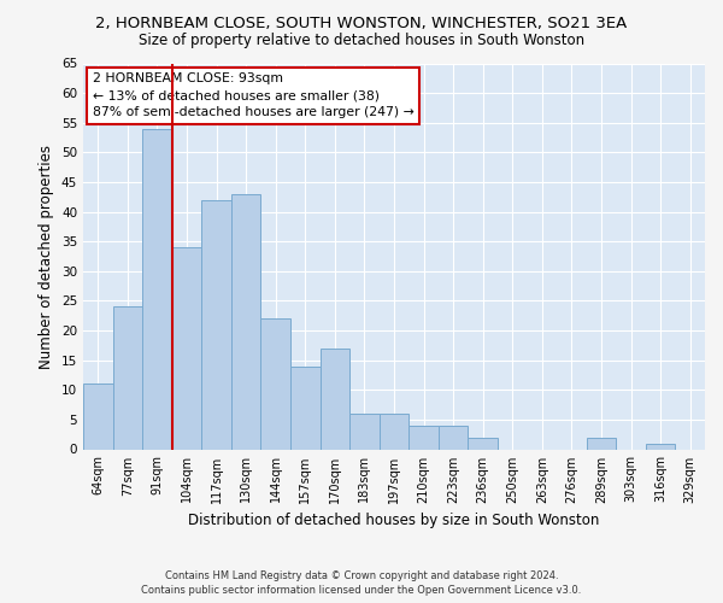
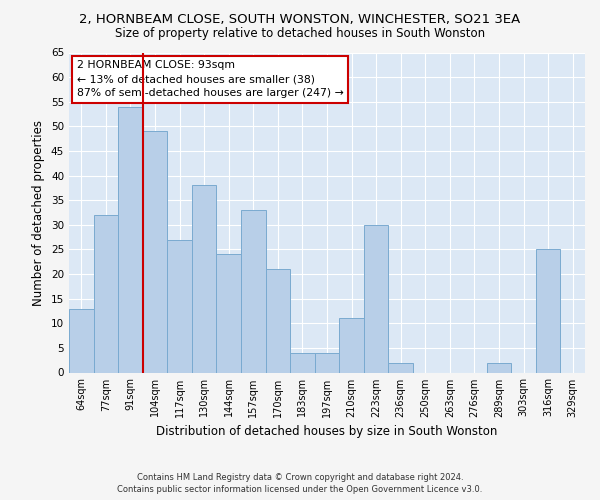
64sqm: 11 -> 13
77sqm: 24 -> 32
104sqm: 34 -> 49
117sqm: 42 -> 27
130sqm: 43 -> 38
144sqm: 22 -> 24
157sqm: 14 -> 33
170sqm: 17 -> 21
183sqm: 6 -> 4
197sqm: 6 -> 4
210sqm: 4 -> 11
223sqm: 4 -> 30
316sqm: 1 -> 25
